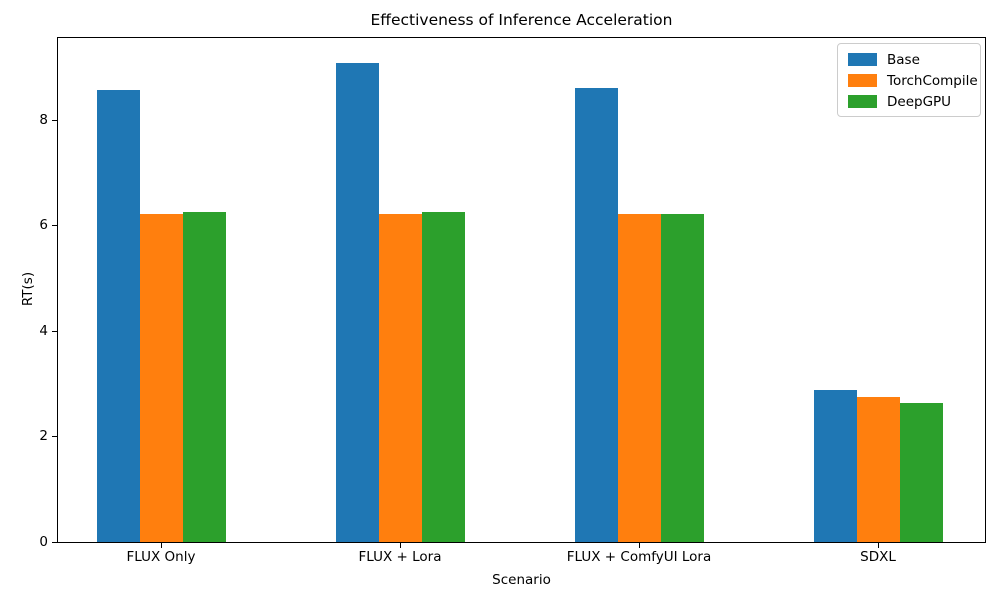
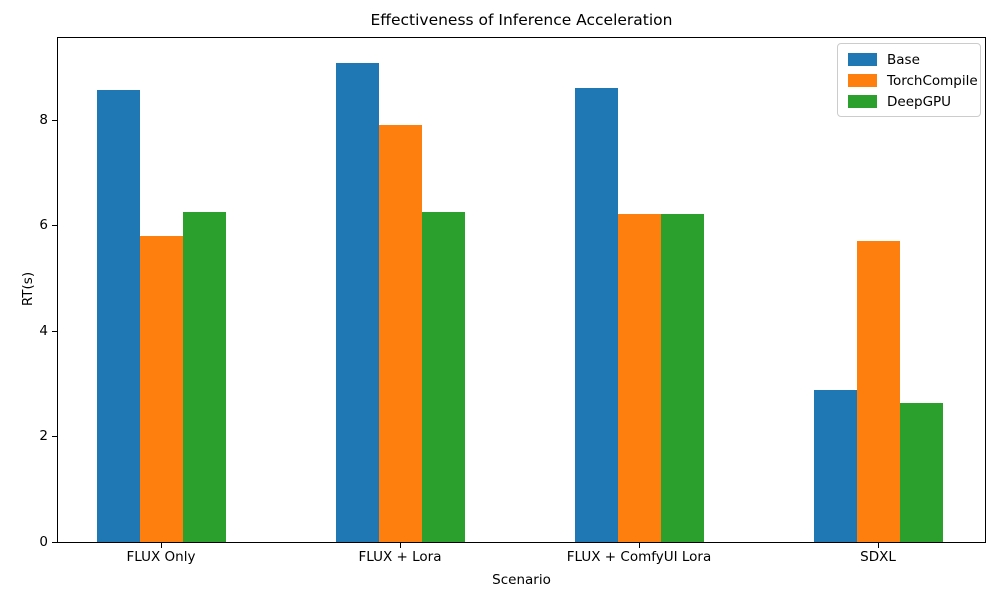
TorchCompile/FLUX Only: 6.2 -> 5.8
TorchCompile/FLUX + Lora: 6.2 -> 7.9
TorchCompile/SDXL: 2.8 -> 5.7
